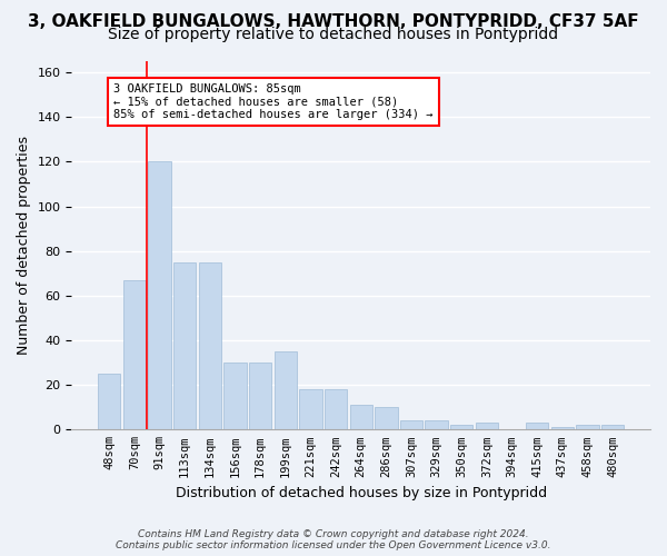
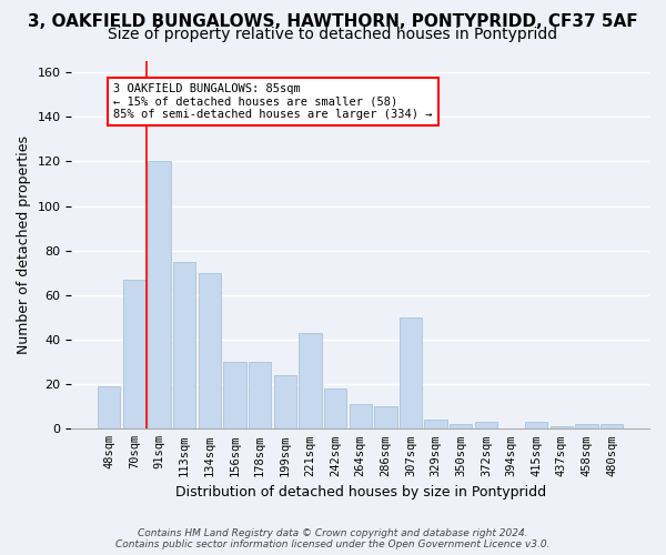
48sqm: 25 -> 19
134sqm: 75 -> 70
199sqm: 35 -> 24
221sqm: 18 -> 43
307sqm: 4 -> 50
